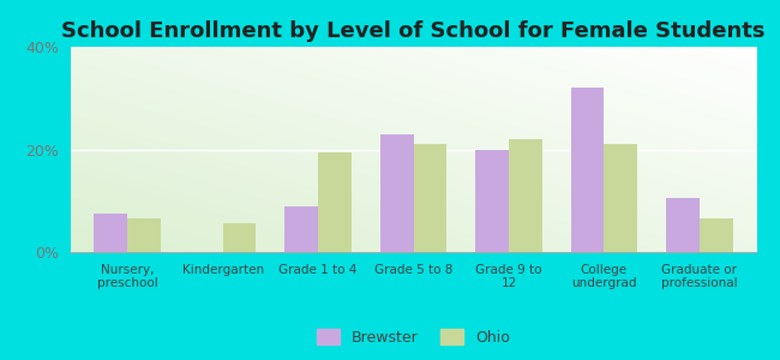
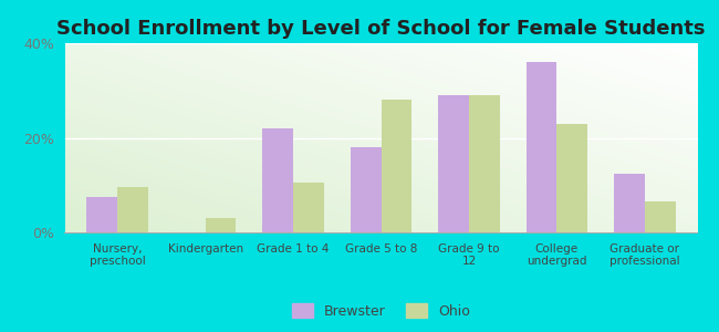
Ohio/Nursery, preschool: 6.5% -> 9.5%
Ohio/Kindergarten: 5.5% -> 3.0%
Brewster/Grade 1 to 4: 9.0% -> 22.0%
Ohio/Grade 1 to 4: 19.5% -> 10.5%
Brewster/Grade 5 to 8: 23.0% -> 18.0%
Ohio/Grade 5 to 8: 21.0% -> 28.0%
Brewster/Grade 9 to 12: 20.0% -> 29.0%
Ohio/Grade 9 to 12: 22.0% -> 29.0%
Brewster/College undergrad: 32.0% -> 36.0%
Ohio/College undergrad: 21.0% -> 23.0%
Brewster/Graduate or professional: 10.5% -> 12.5%
